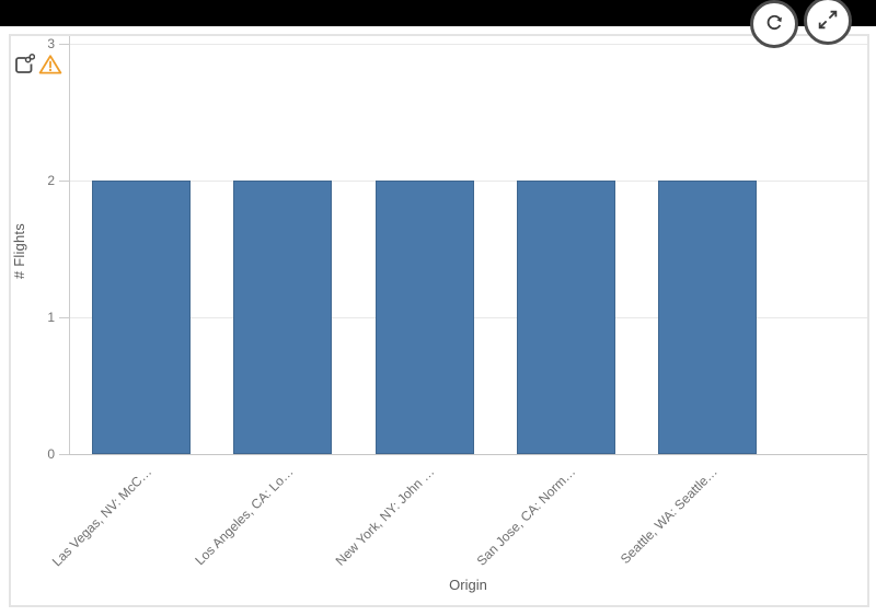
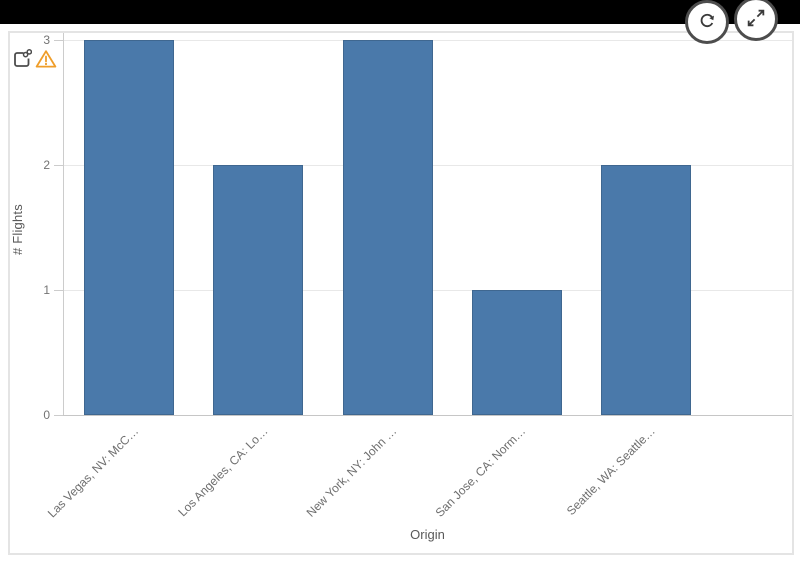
Las Vegas, NV: McC…: 2 -> 3
New York, NY: John …: 2 -> 3
San Jose, CA: Norm…: 2 -> 1
